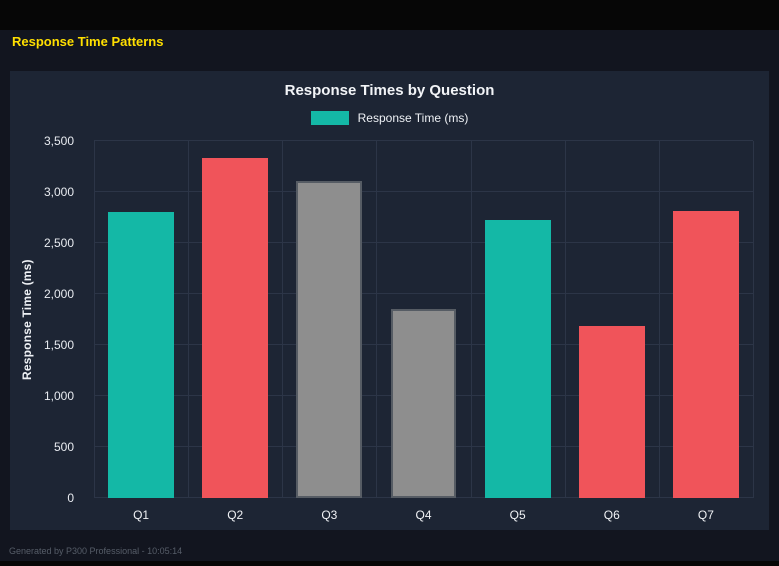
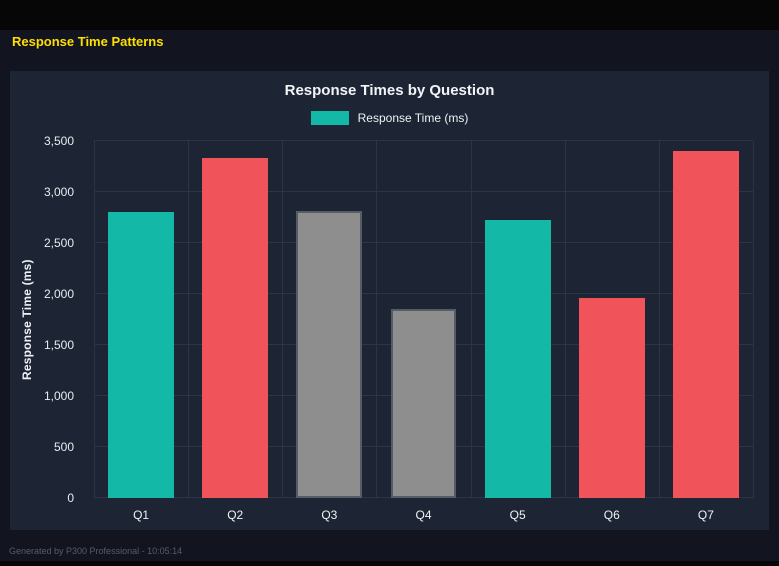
Q3: 3110 -> 2810
Q6: 1690 -> 1960
Q7: 2810 -> 3400
